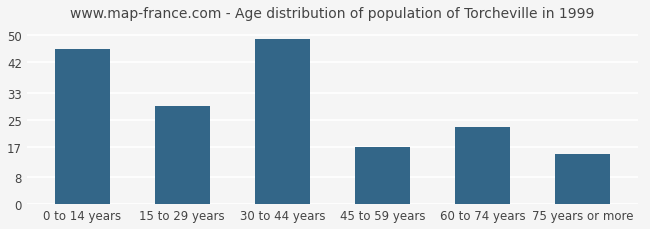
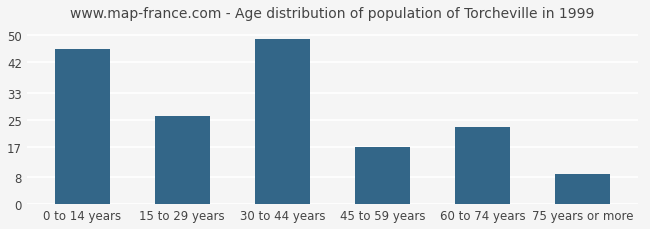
15 to 29 years: 29 -> 26
75 years or more: 15 -> 9
